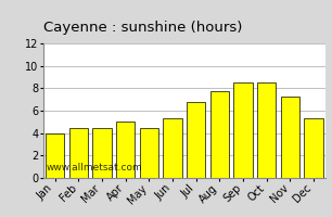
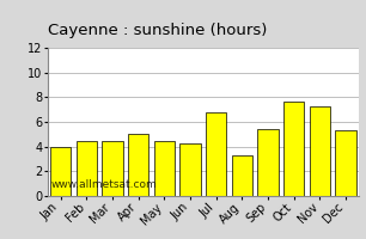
Jun: 5.3 -> 4.3
Aug: 7.7 -> 3.3
Sep: 8.5 -> 5.4
Oct: 8.5 -> 7.6
